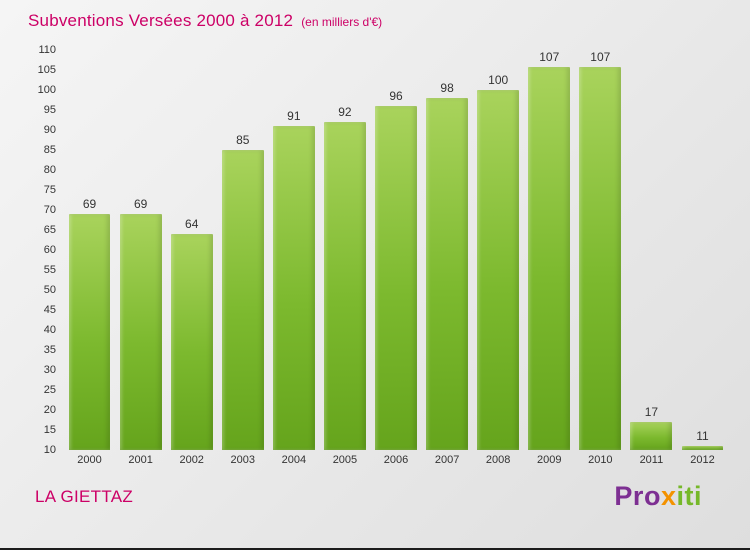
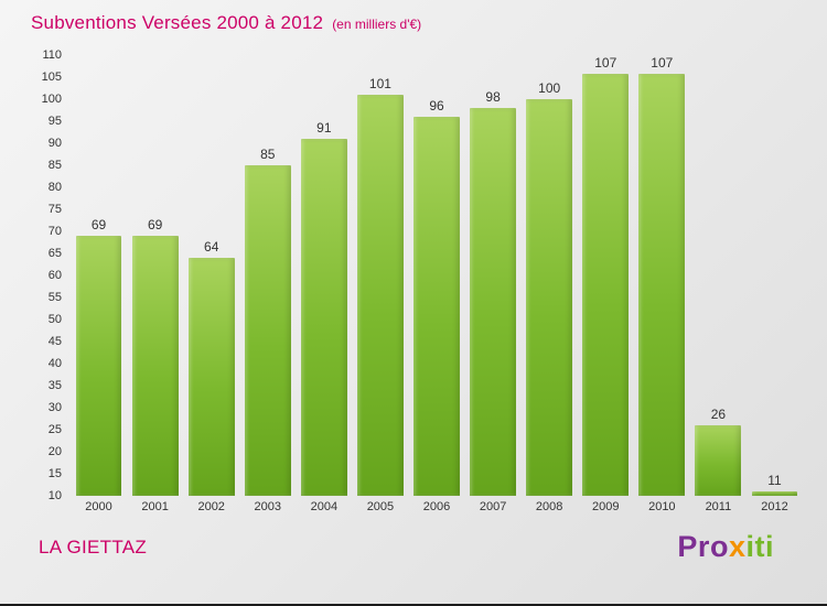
2005: 92 -> 101
2011: 17 -> 26
